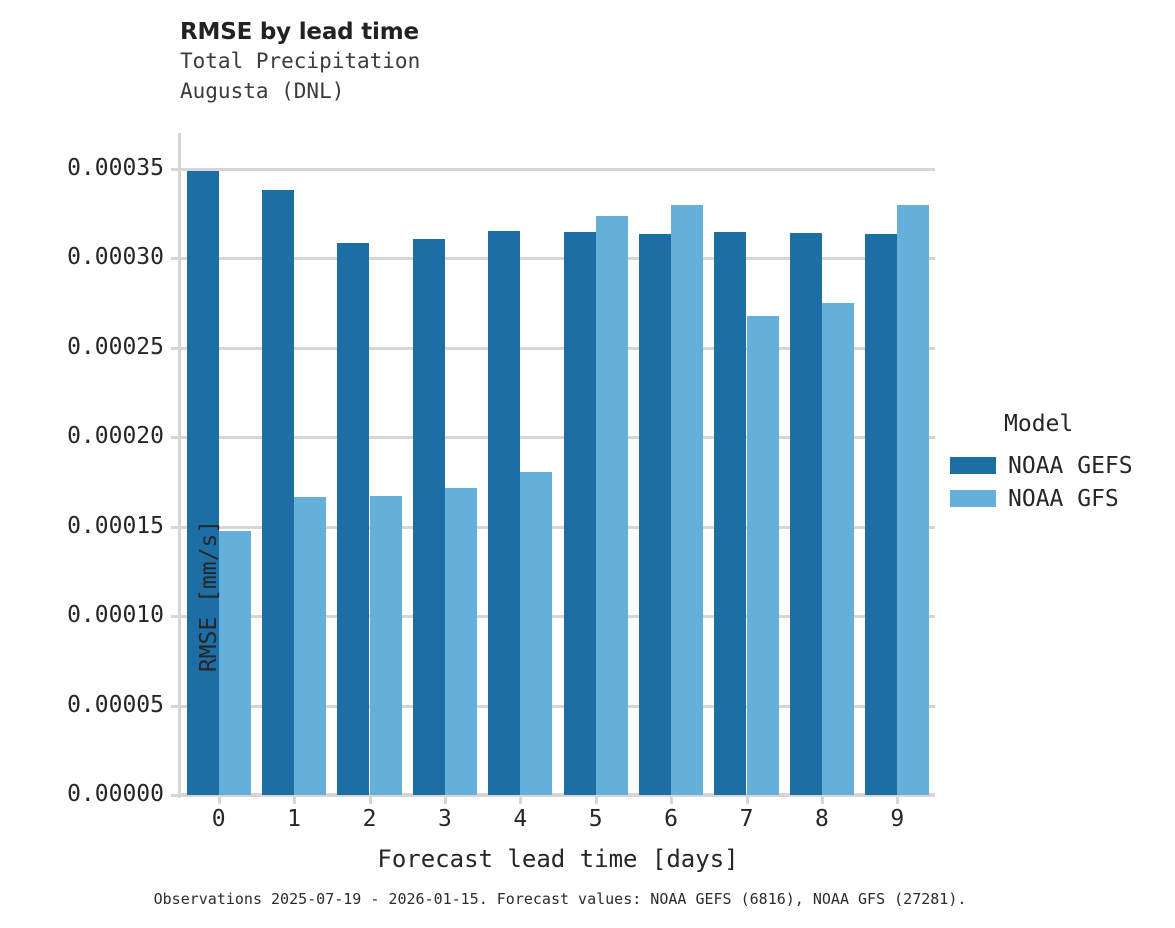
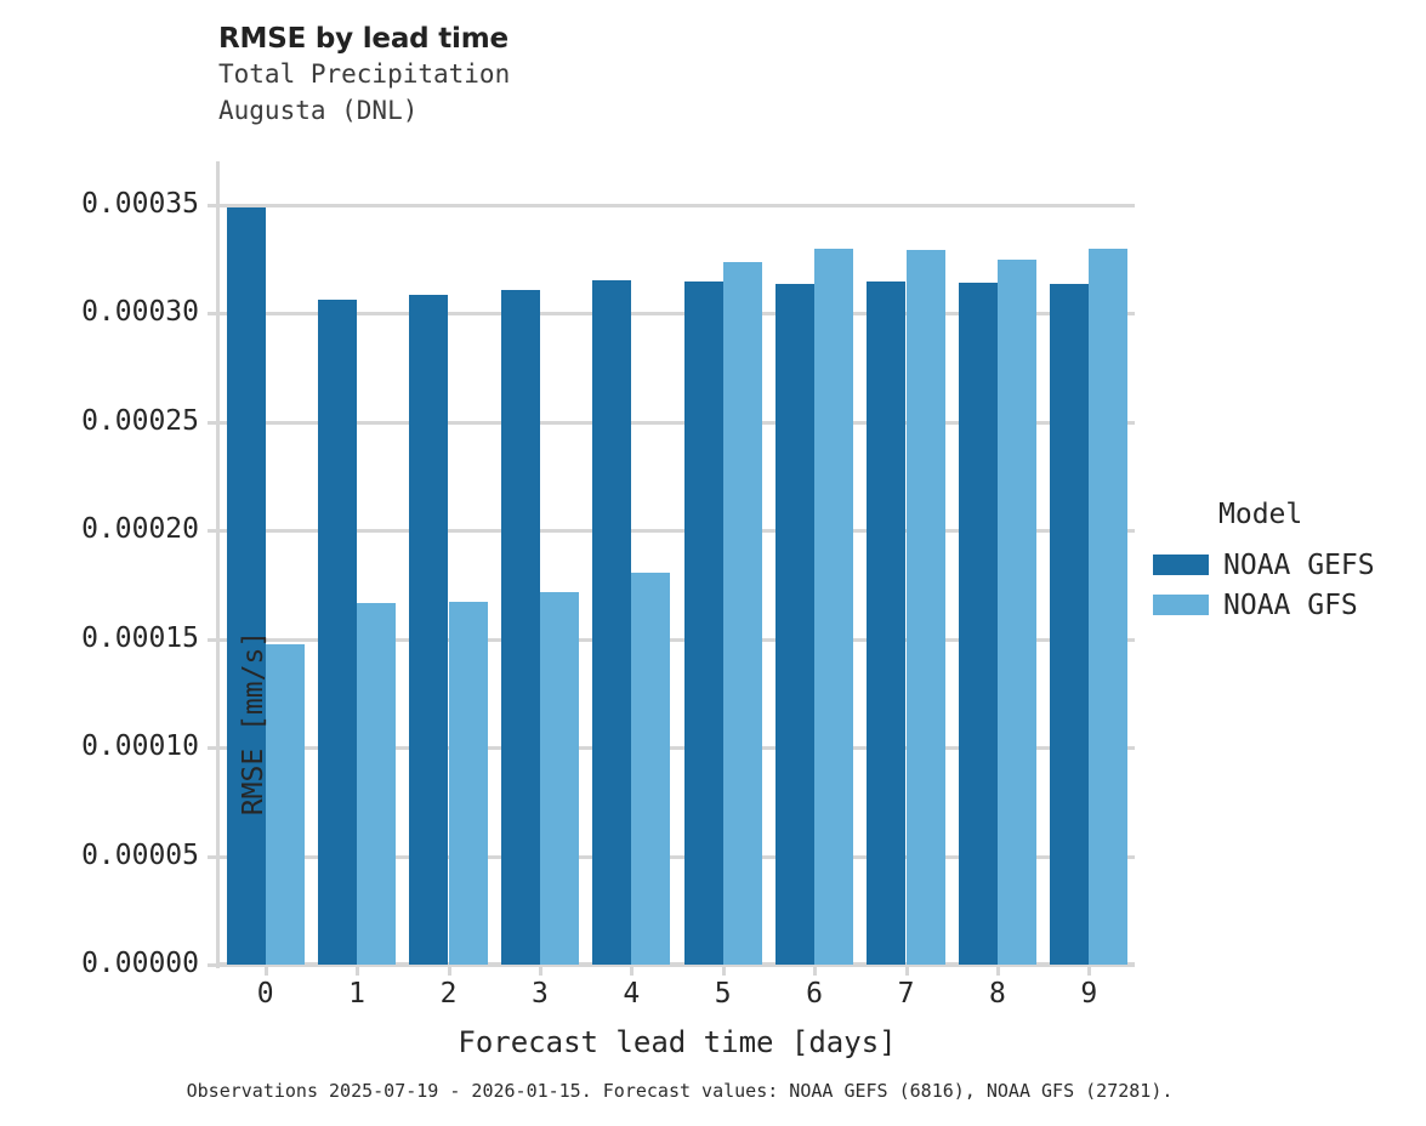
NOAA GEFS/1: 0.000338 -> 0.000307
NOAA GFS/7: 0.000268 -> 0.000329
NOAA GFS/8: 0.000275 -> 0.000324
